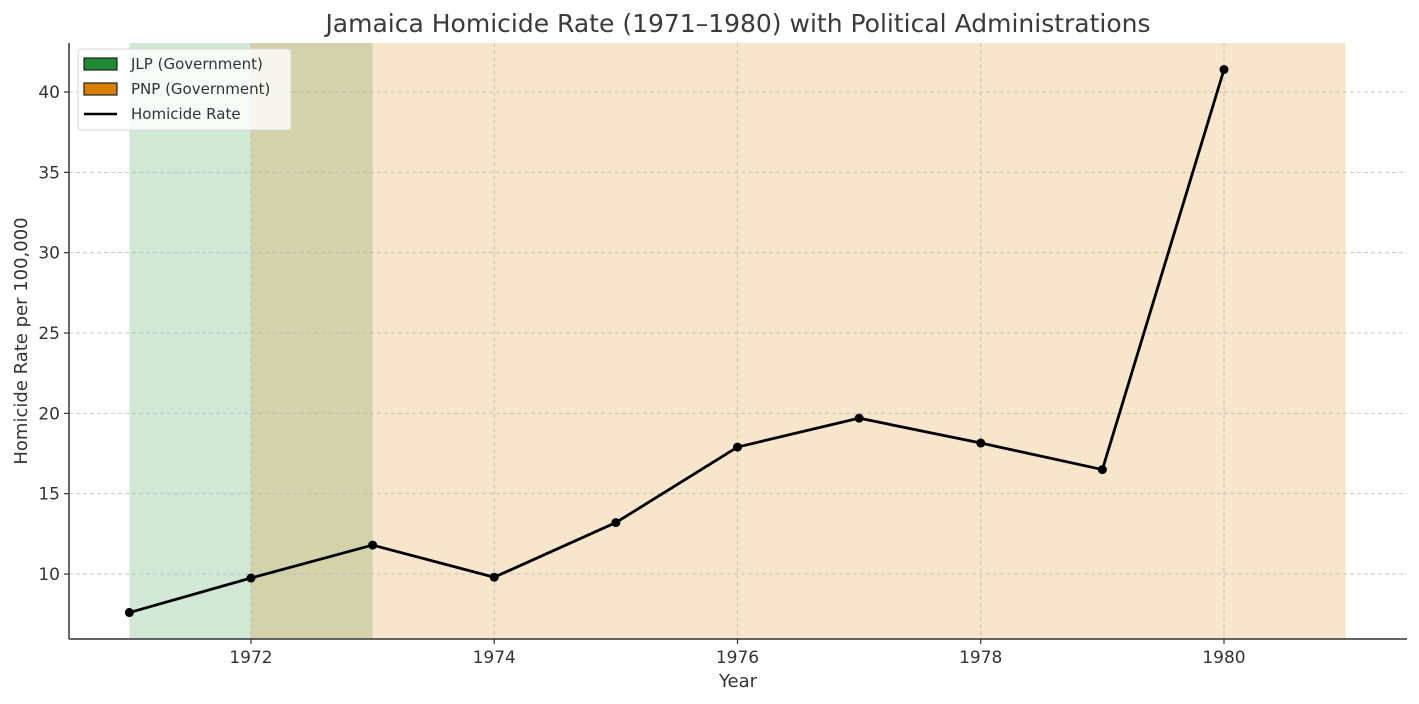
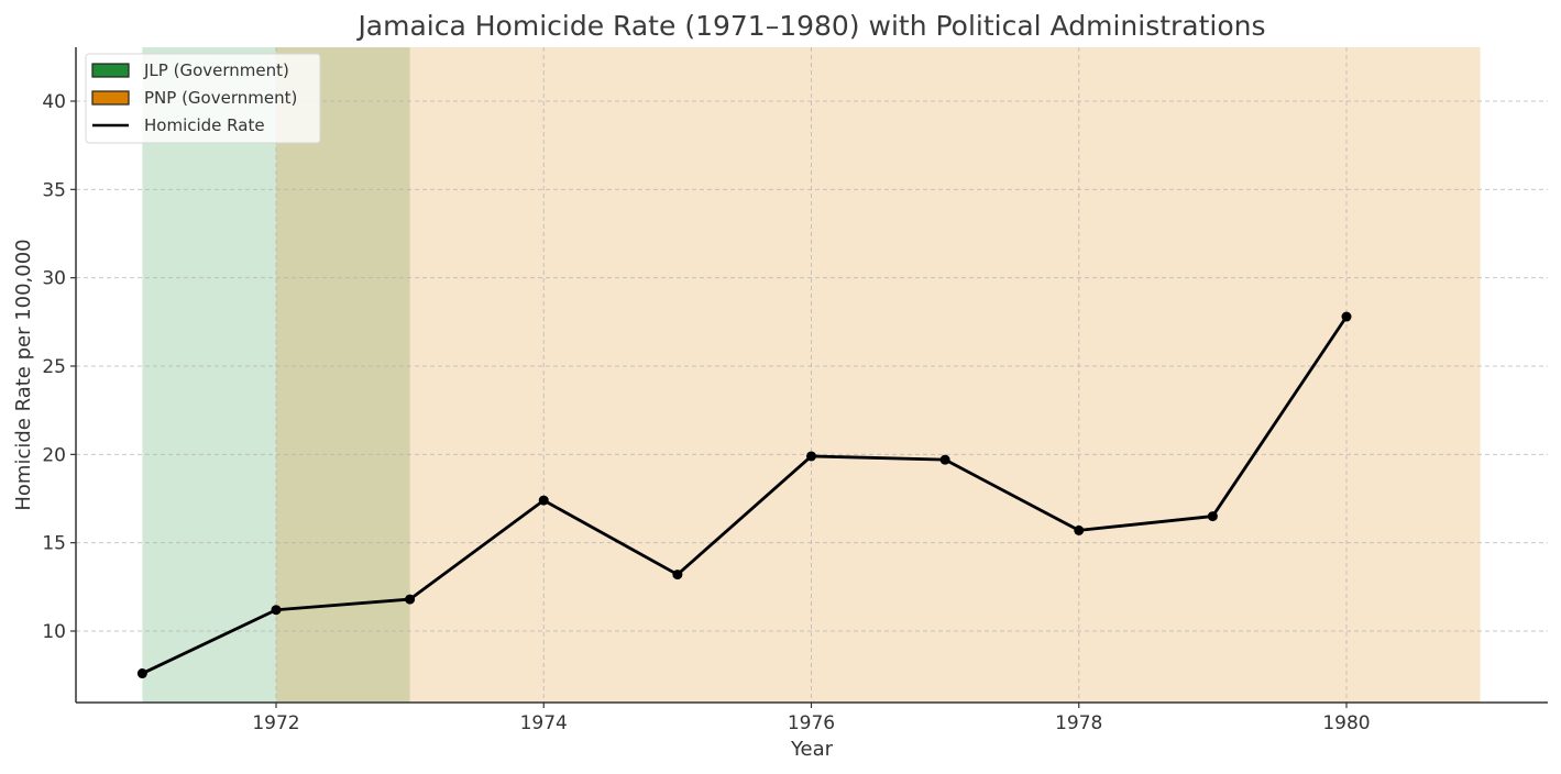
1972: 9.8 -> 11.2
1974: 9.8 -> 17.4
1976: 17.9 -> 19.9
1978: 18.1 -> 15.7
1980: 41.4 -> 27.8
